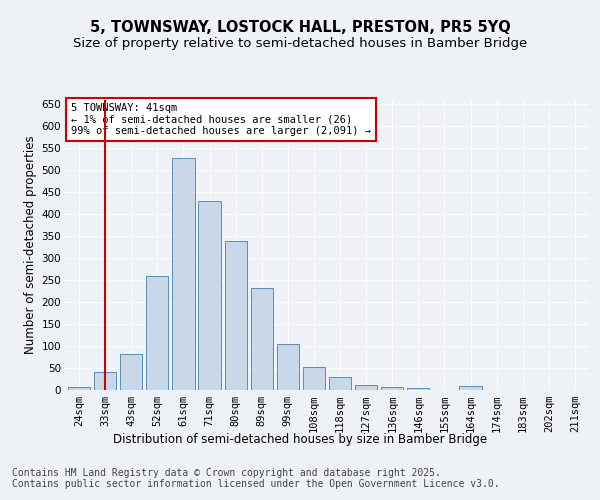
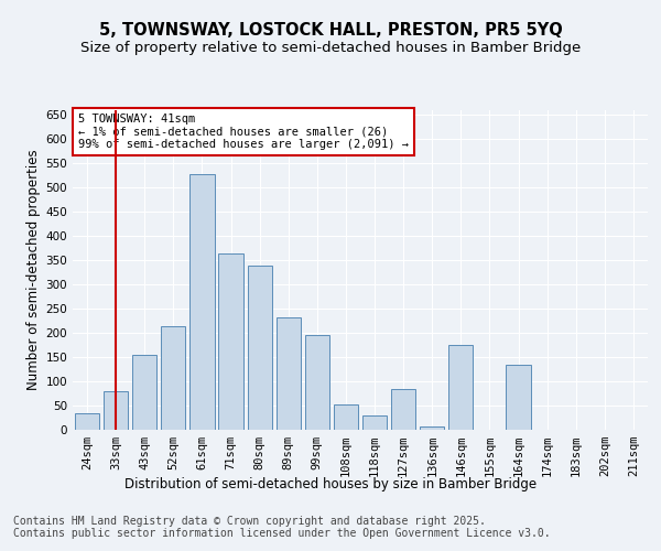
24sqm: 7 -> 35
33sqm: 41 -> 80
43sqm: 82 -> 155
52sqm: 260 -> 215
71sqm: 430 -> 365
99sqm: 105 -> 195
127sqm: 12 -> 85
146sqm: 4 -> 175
164sqm: 10 -> 135
